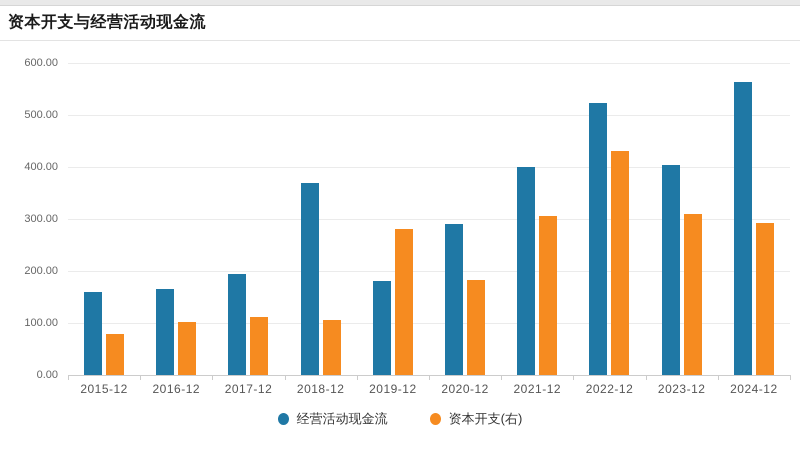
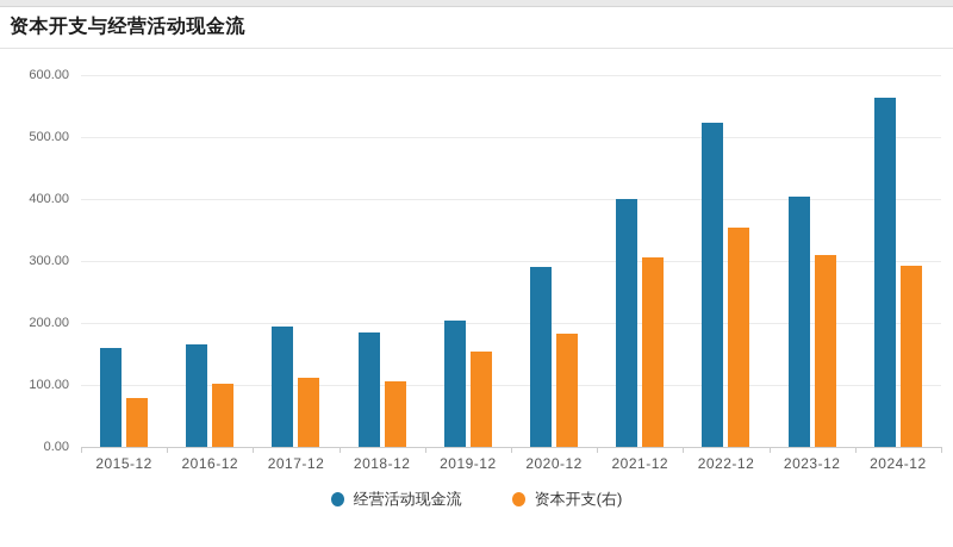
经营活动现金流/2018-12: 370 -> 180
经营活动现金流/2019-12: 180 -> 200
资本开支(右)/2019-12: 280 -> 150
资本开支(右)/2022-12: 430 -> 350
